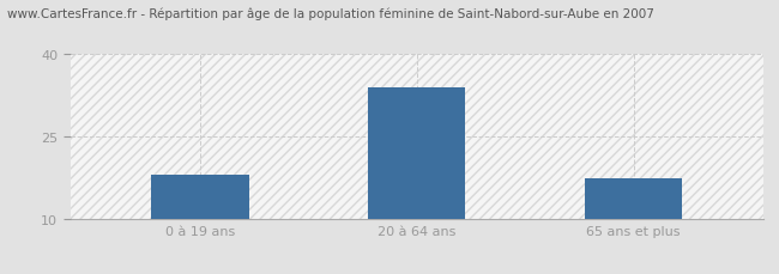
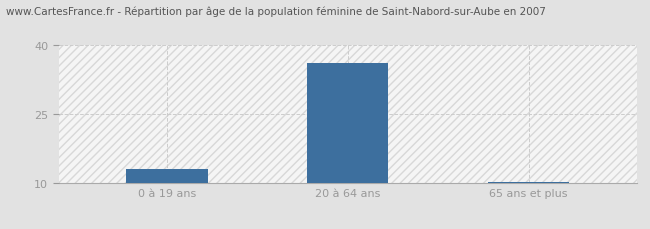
0 à 19 ans: 18.0 -> 13.0
20 à 64 ans: 34.0 -> 36.0
65 ans et plus: 17.5 -> 10.3
